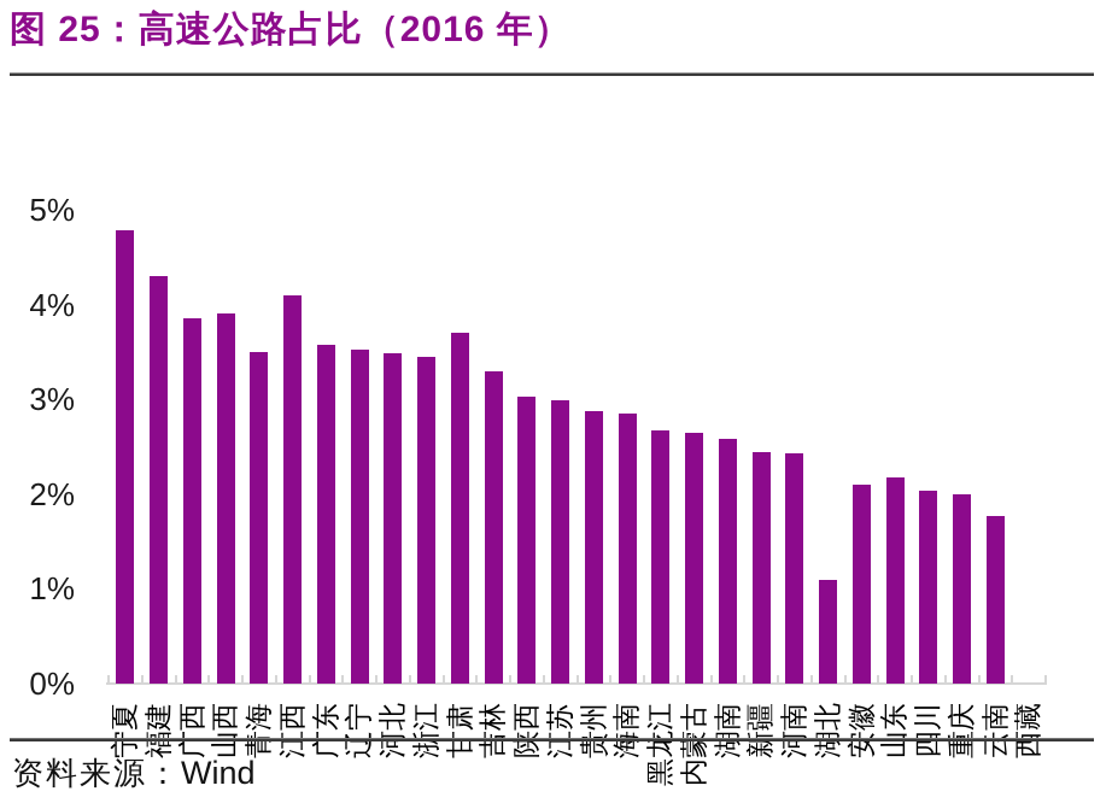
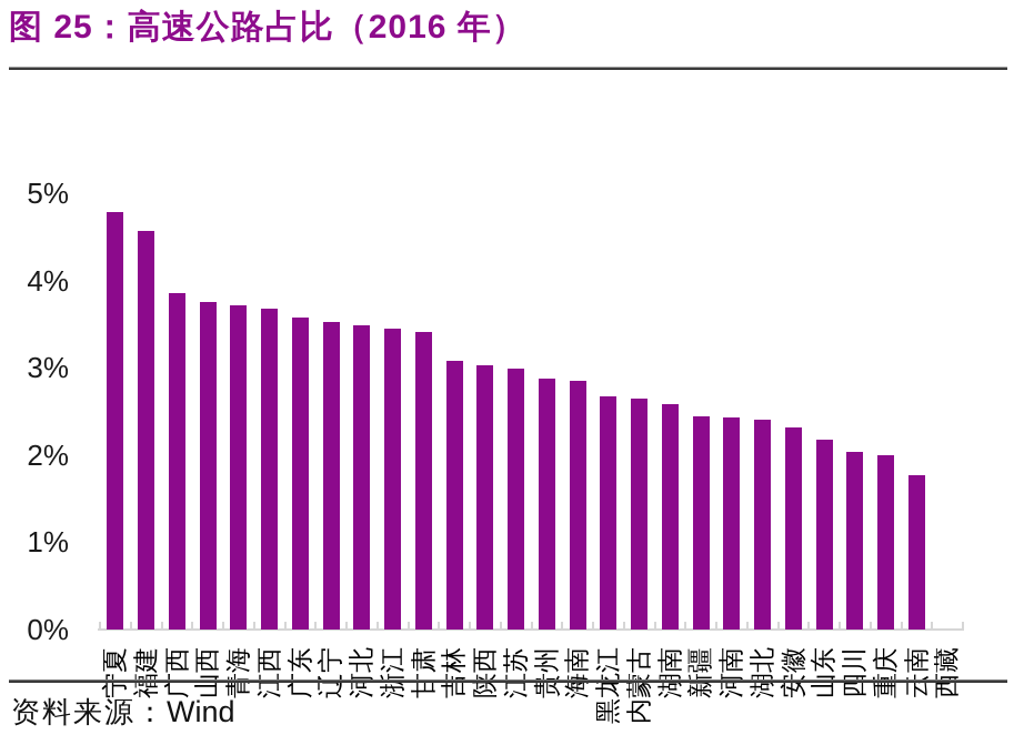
福建: 4.3% -> 4.6%
山西: 3.9% -> 3.8%
青海: 3.5% -> 3.7%
江西: 4.1% -> 3.7%
甘肃: 3.7% -> 3.4%
吉林: 3.3% -> 3.1%
湖北: 1.1% -> 2.4%
安徽: 2.1% -> 2.3%
